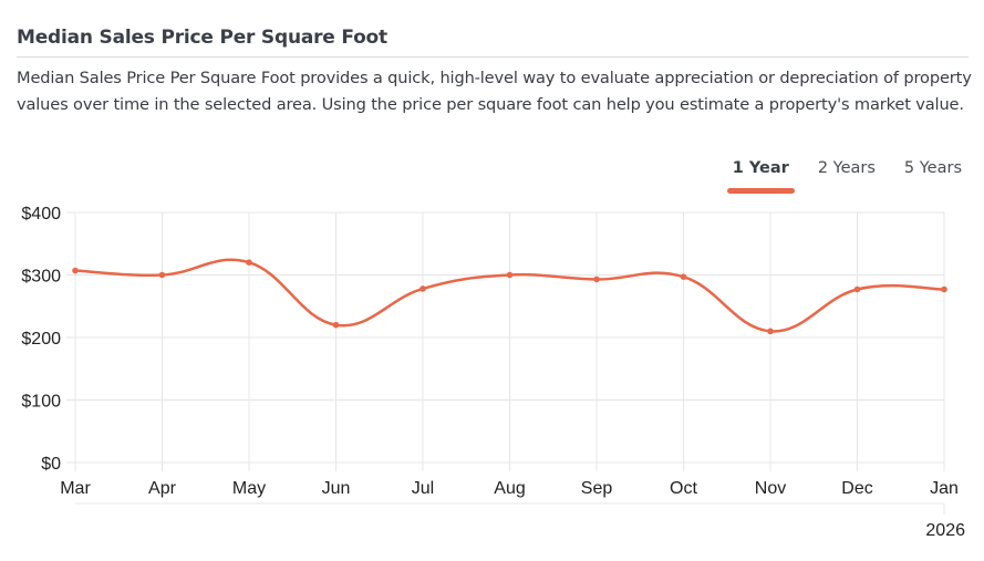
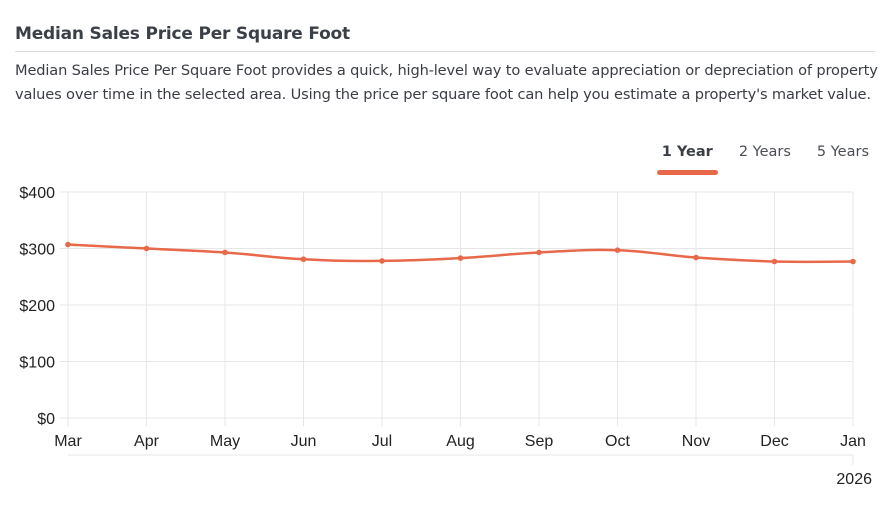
May: $320 -> $290
Jun: $220 -> $280
Aug: $300 -> $280
Nov: $210 -> $280
